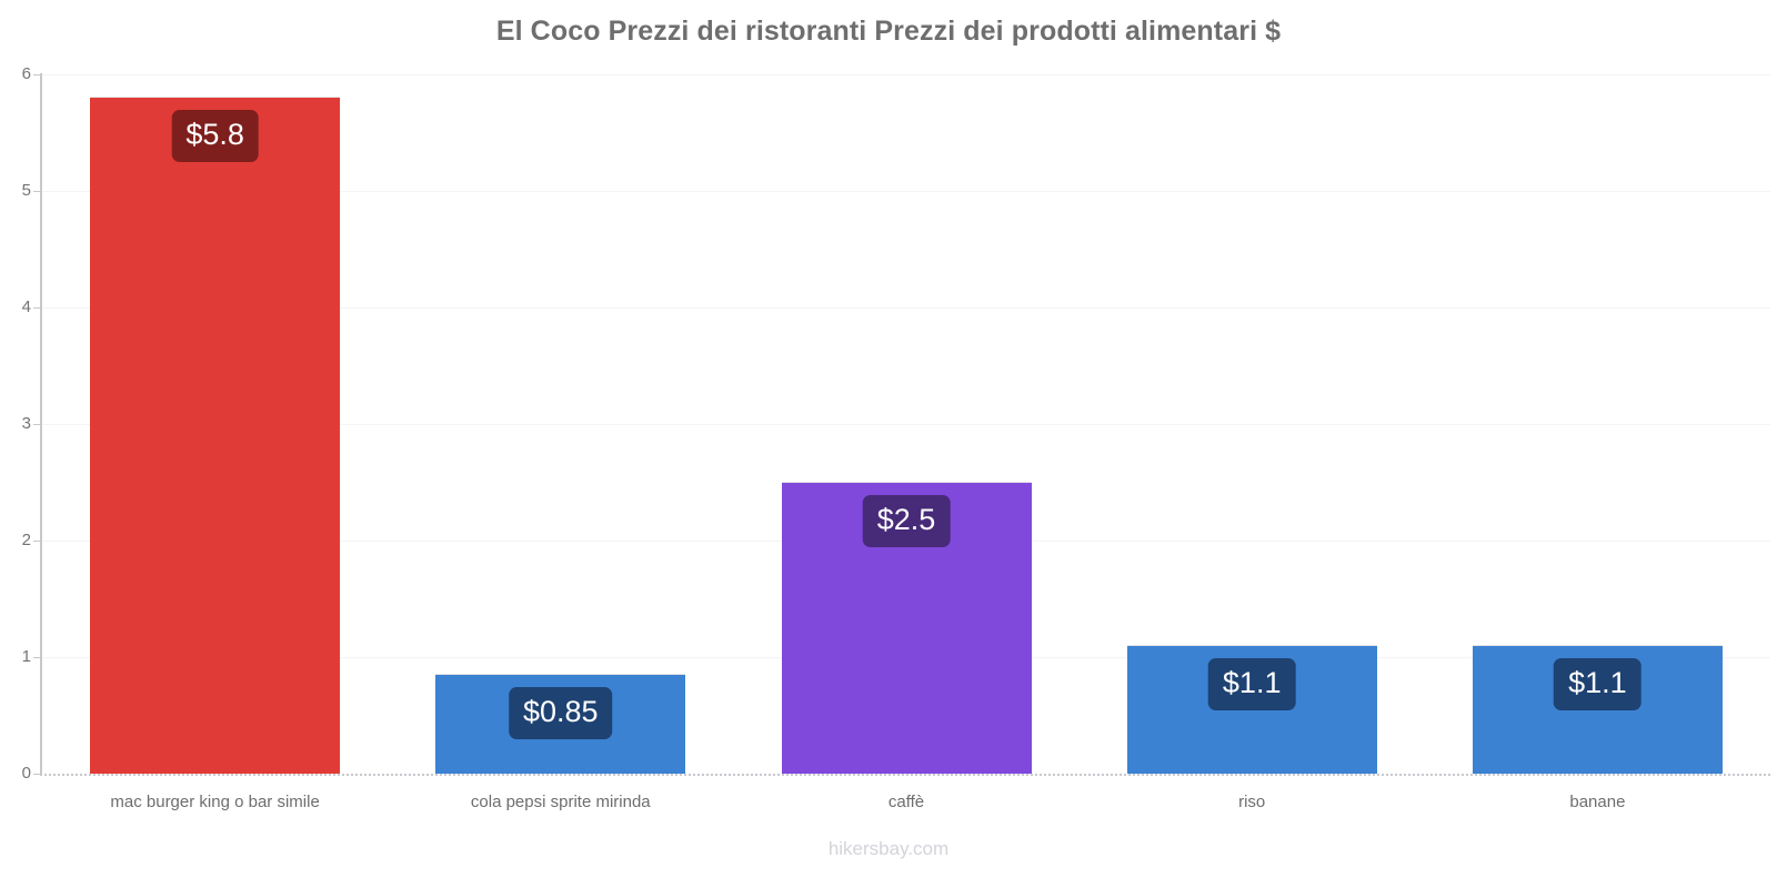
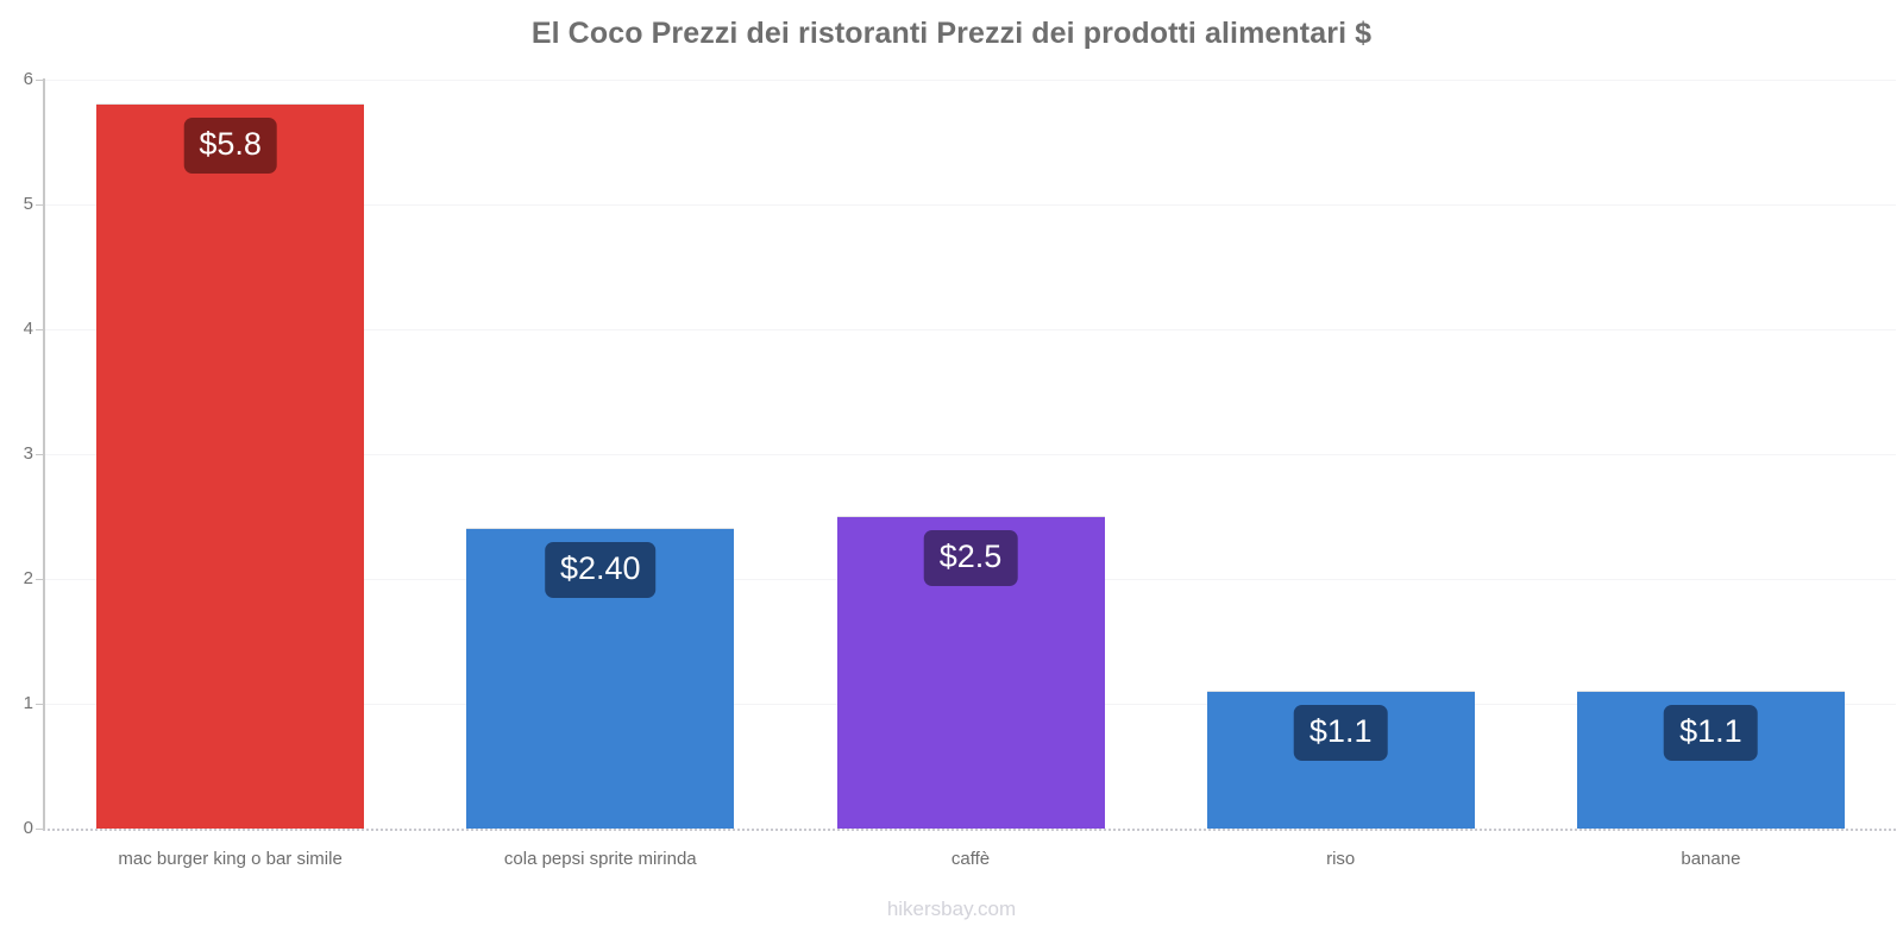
cola pepsi sprite mirinda: $0.85 -> $2.40
